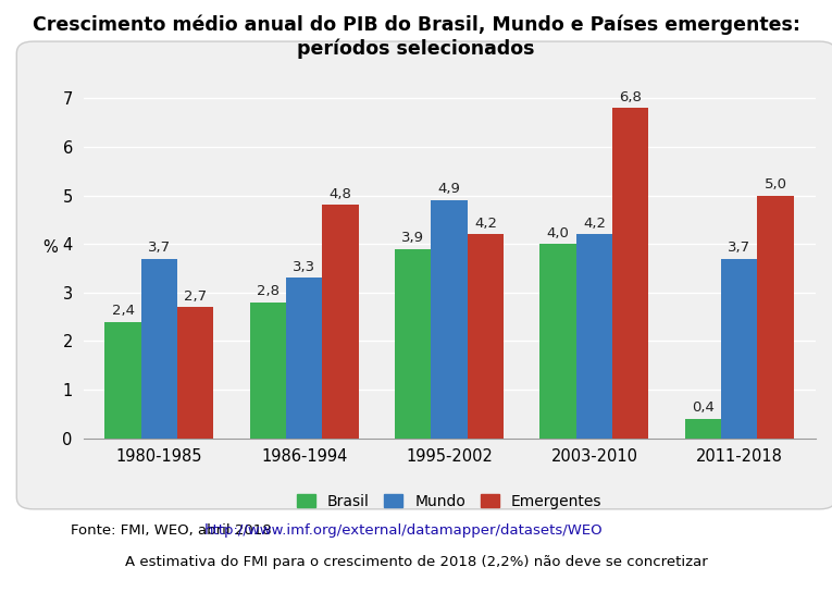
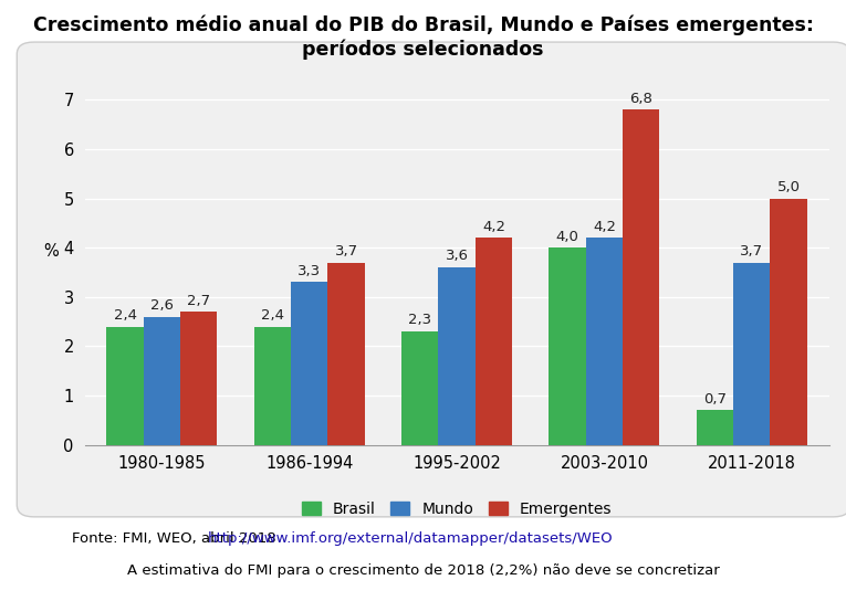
Mundo/1980-1985: 3,7 -> 2,6
Brasil/1986-1994: 2,8 -> 2,4
Emergentes/1986-1994: 4,8 -> 3,7
Brasil/1995-2002: 3,9 -> 2,3
Mundo/1995-2002: 4,9 -> 3,6
Brasil/2011-2018: 0,4 -> 0,7
